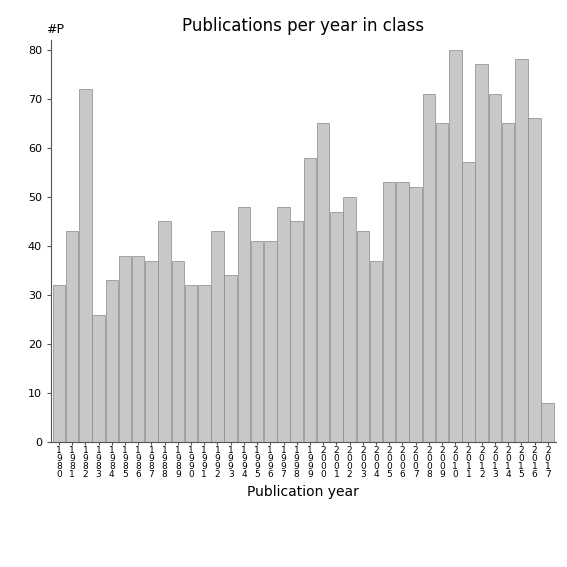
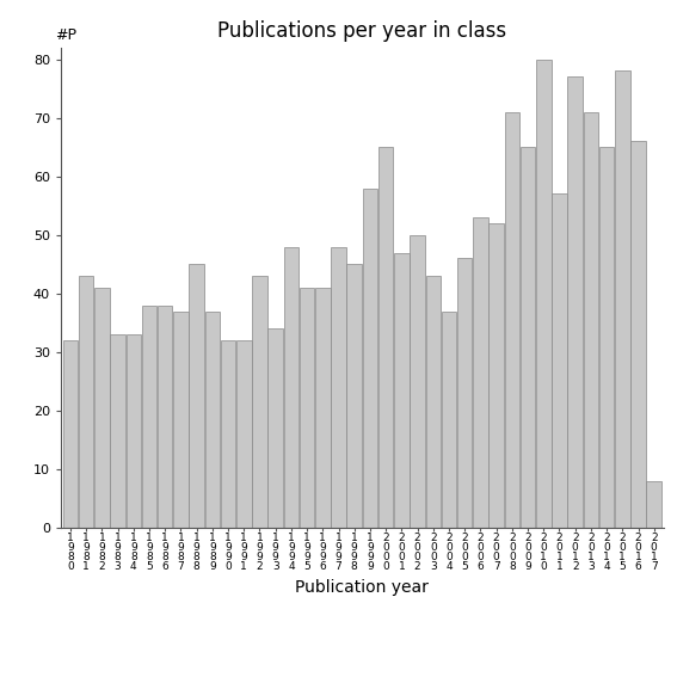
1 9 8 2: 72 -> 41
1 9 8 3: 26 -> 33
2 0 0 5: 53 -> 46
